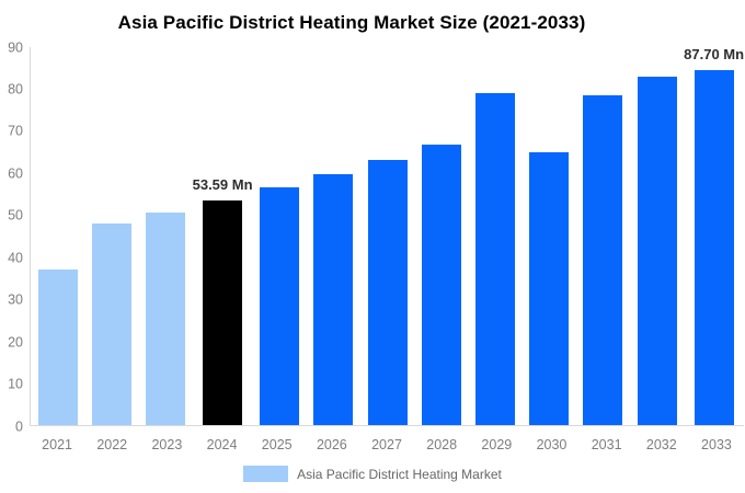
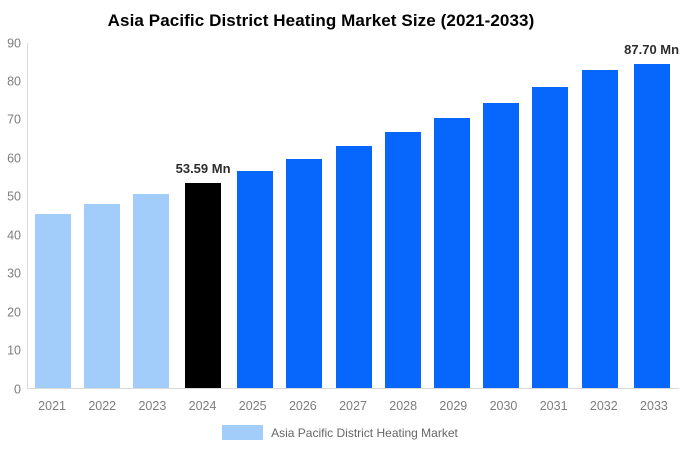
2021: 37 -> 45
2029: 79 -> 70
2030: 65 -> 74
